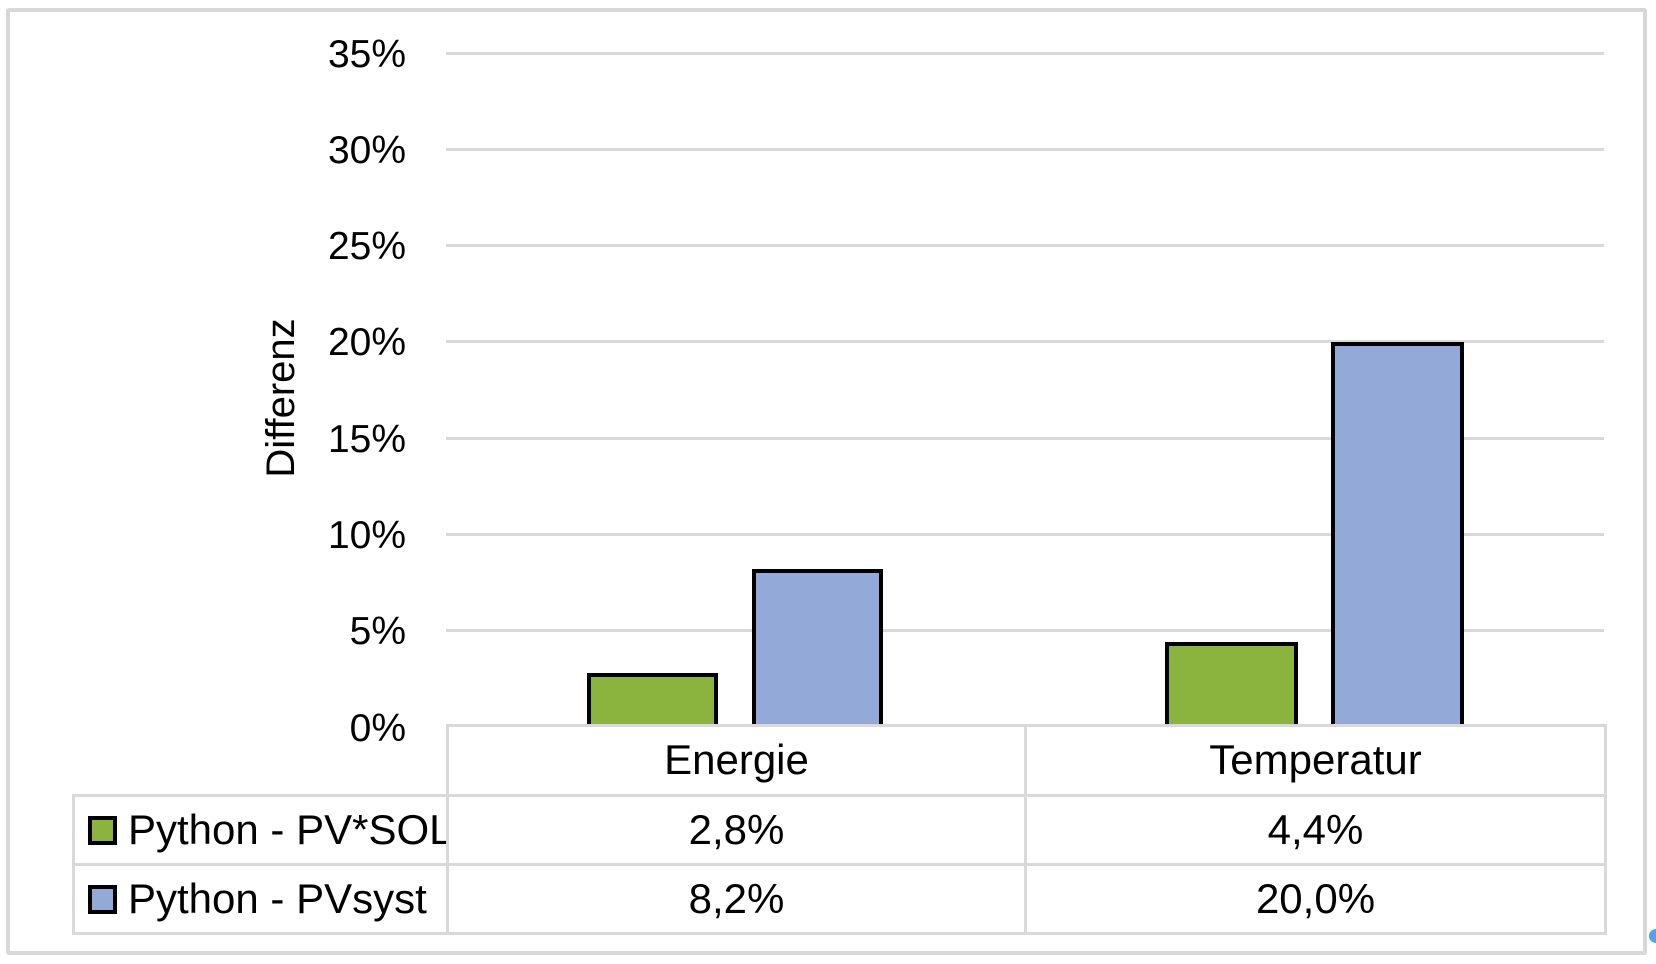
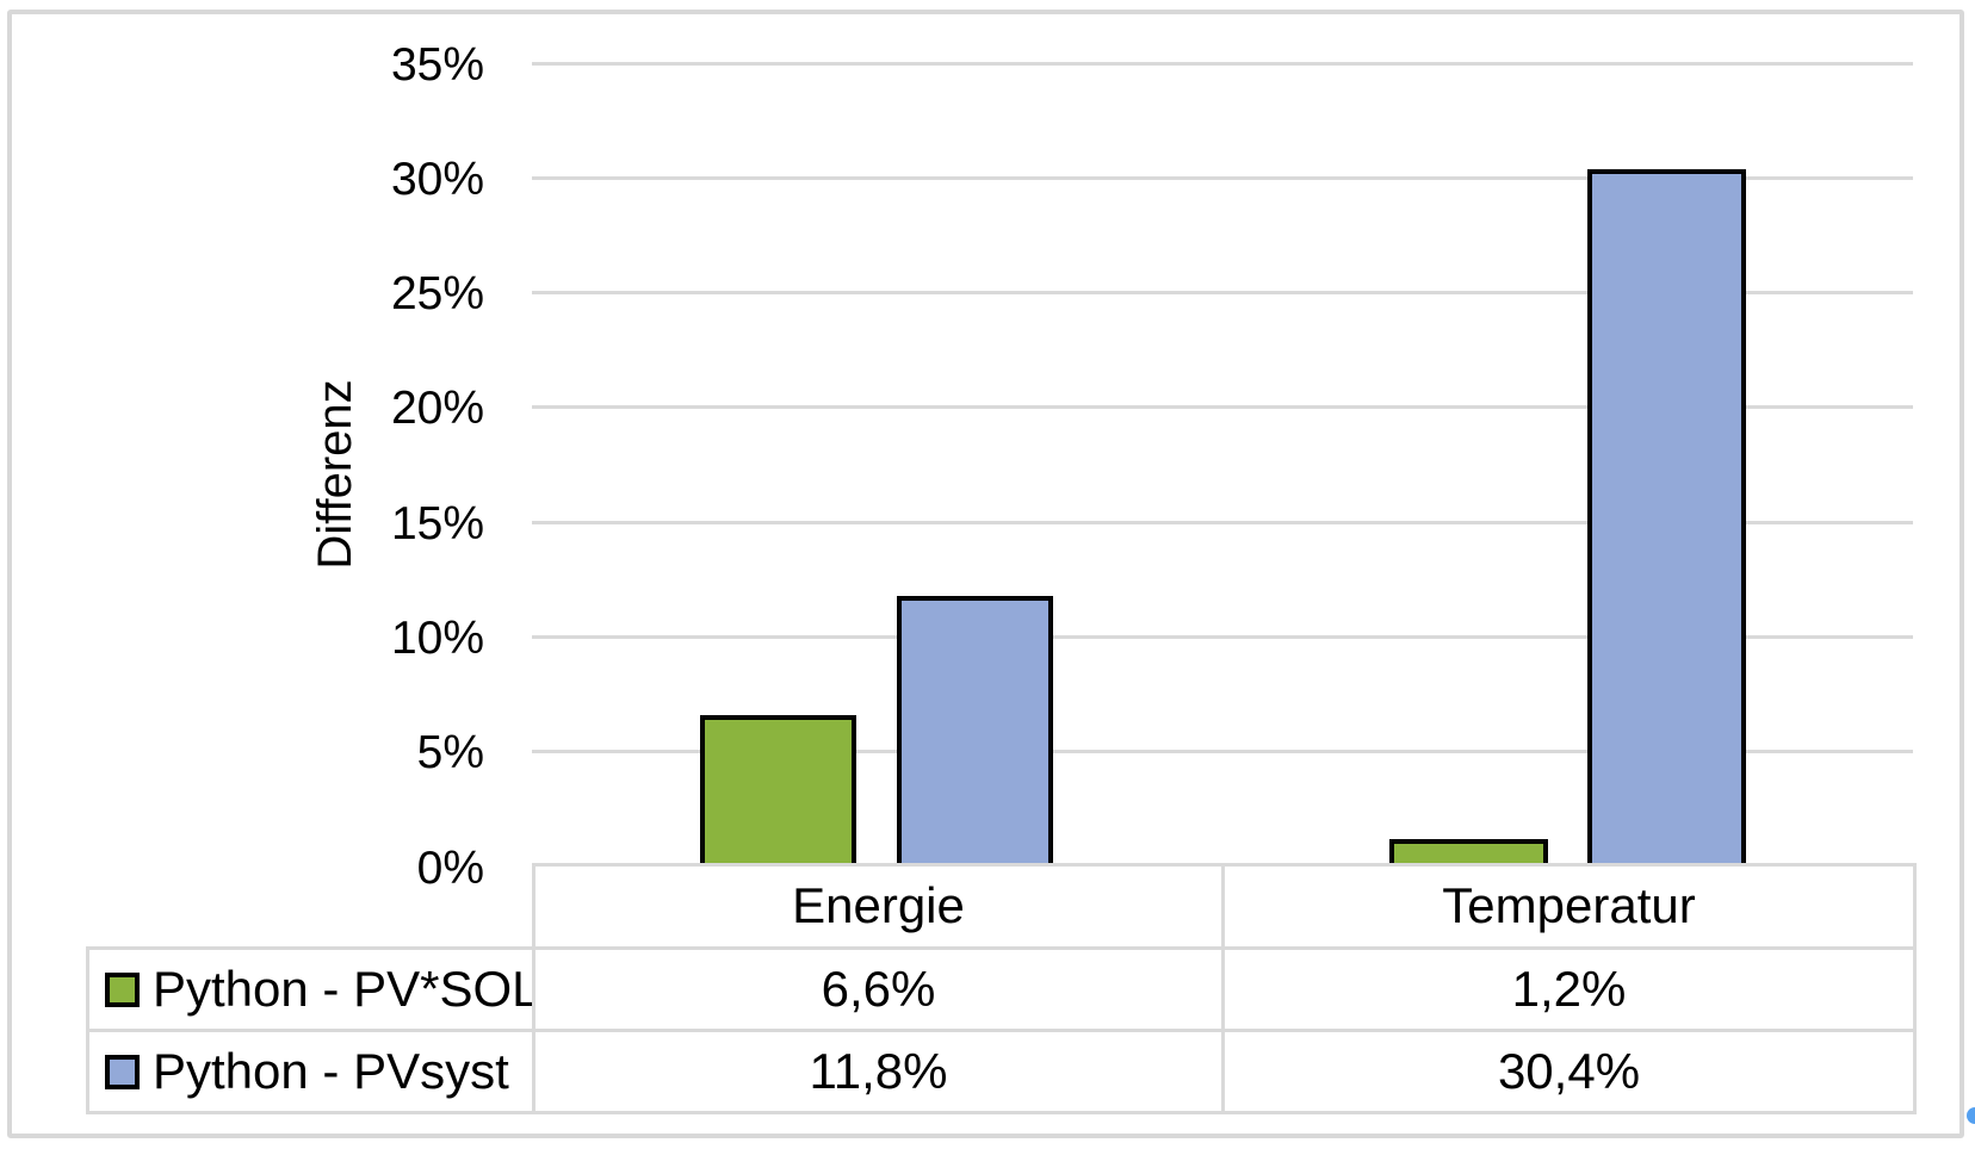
Python - PV*SOL/Energie: 2,8% -> 6,6%
Python - PVsyst/Energie: 8,2% -> 11,8%
Python - PV*SOL/Temperatur: 4,4% -> 1,2%
Python - PVsyst/Temperatur: 20,0% -> 30,4%
